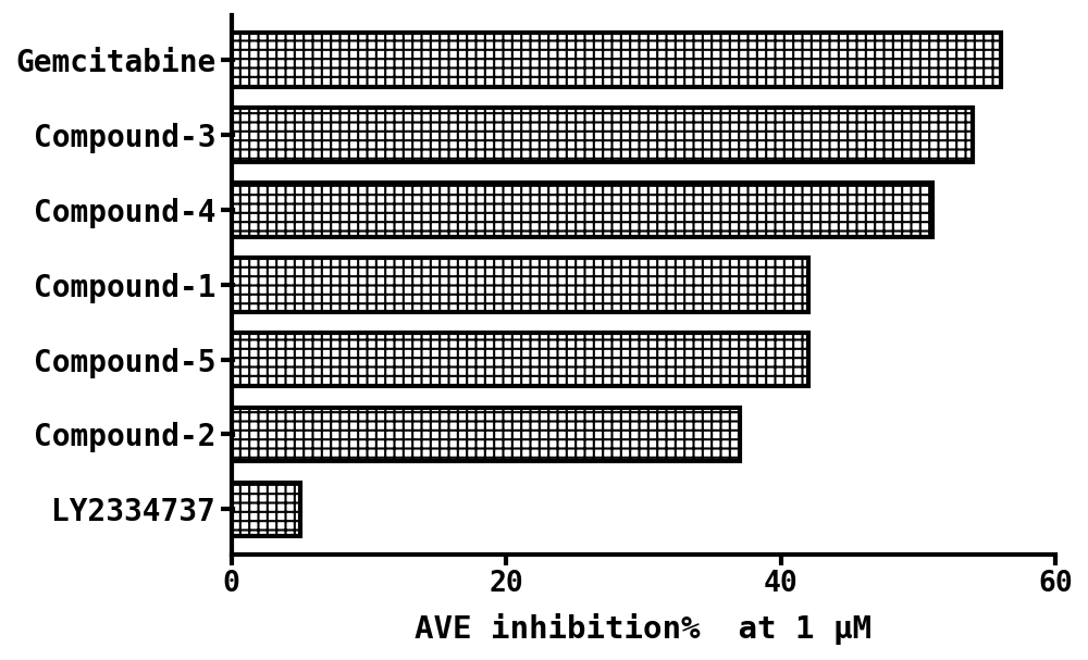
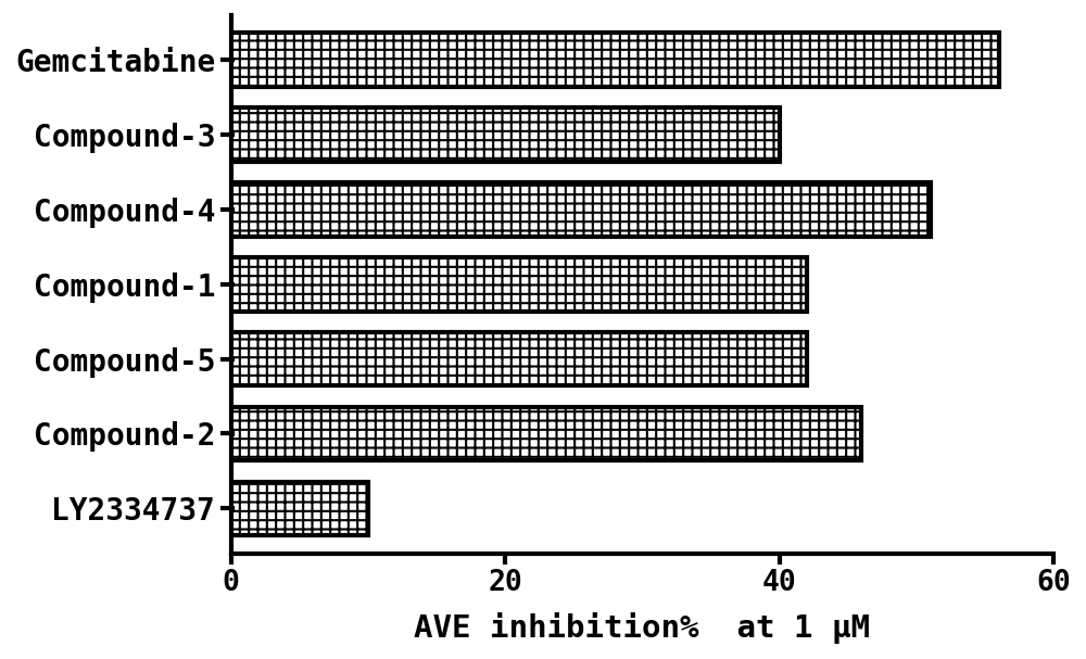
Compound-3: 54 -> 40
Compound-2: 37 -> 46
LY2334737: 5 -> 10
